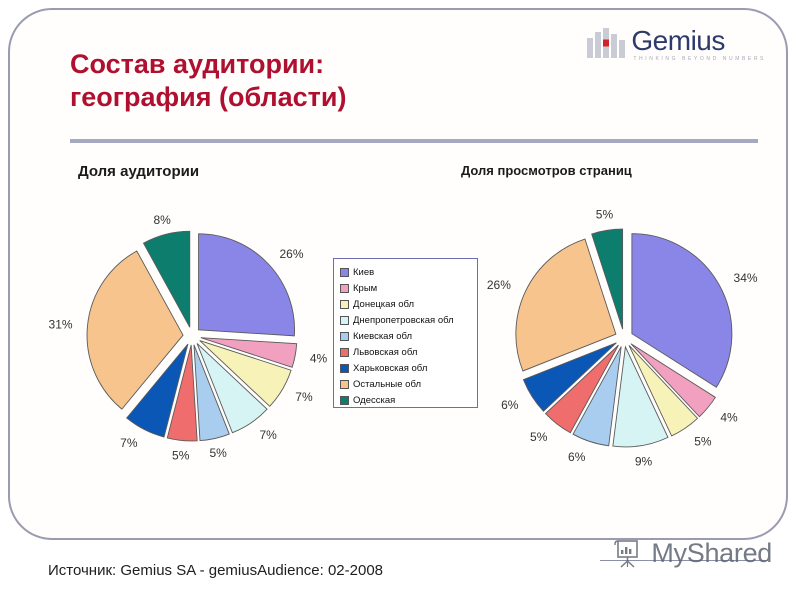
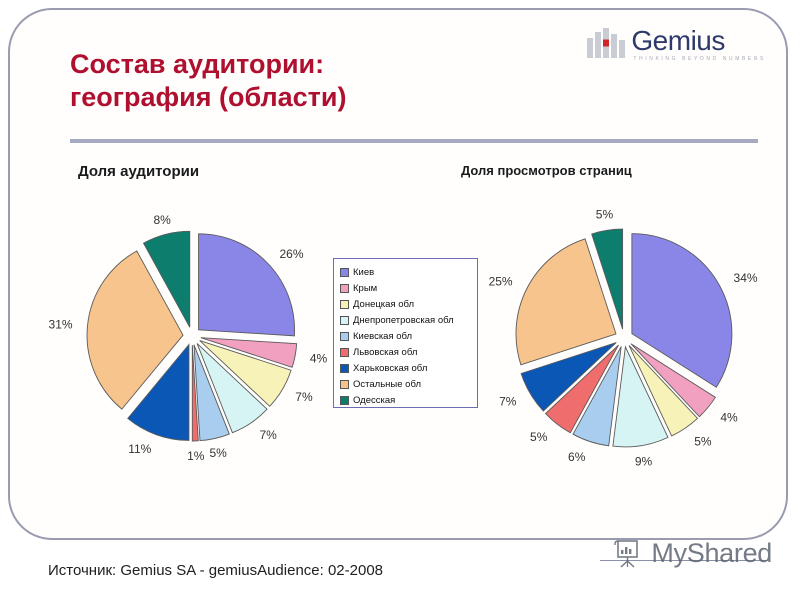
Доля аудитории/Львовская обл: 5% -> 1%
Доля аудитории/Харьковская обл: 7% -> 11%
Доля просмотров страниц/Харьковская обл: 6% -> 7%
Доля просмотров страниц/Остальные обл: 26% -> 25%
